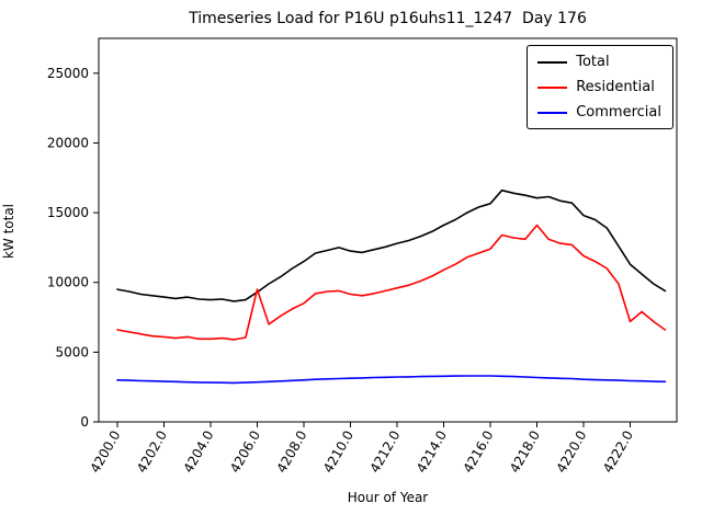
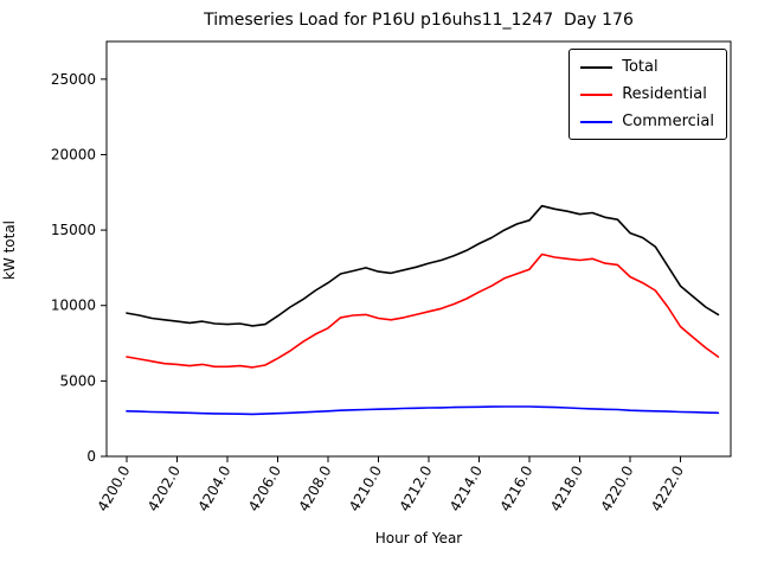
Residential/4206.0: 9500 -> 6500
Residential/4218.0: 14100 -> 13000
Residential/4222.0: 7200 -> 8600
